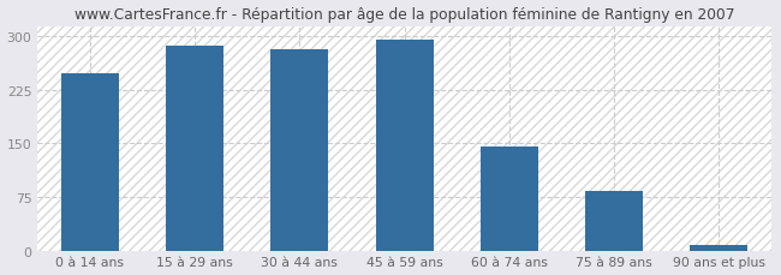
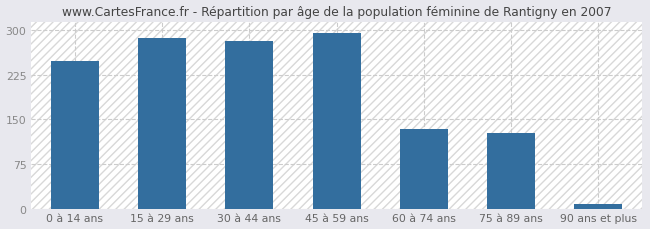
60 à 74 ans: 145 -> 134
75 à 89 ans: 83 -> 128
